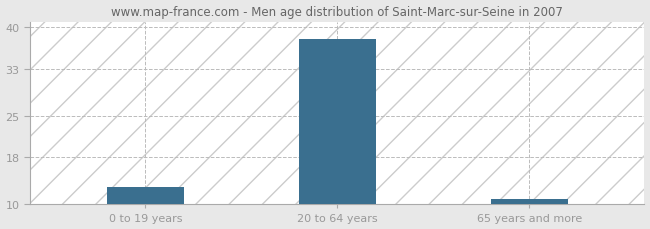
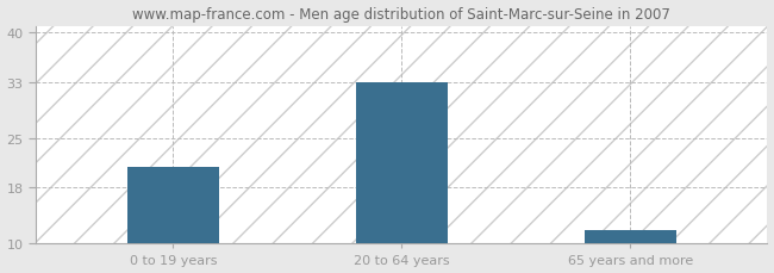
0 to 19 years: 13 -> 21
20 to 64 years: 38 -> 33
65 years and more: 11 -> 12
